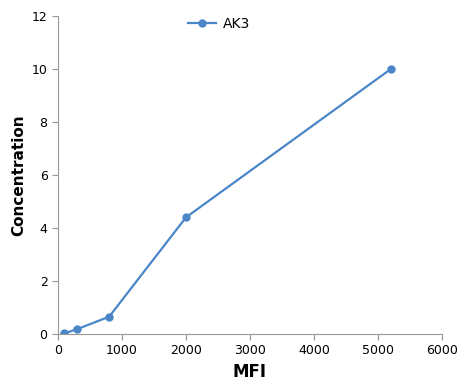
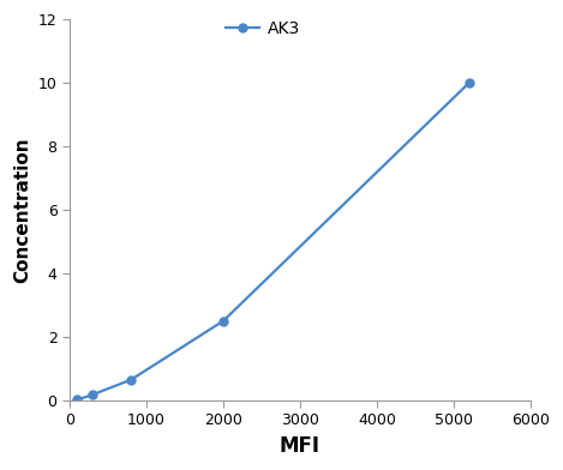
2000: 4.40 -> 2.50
